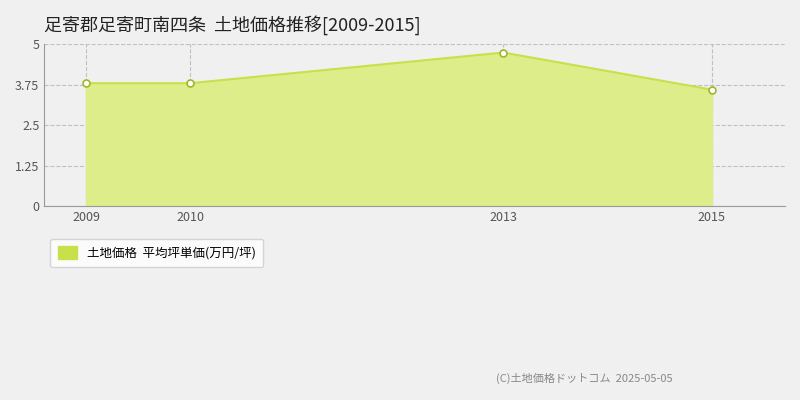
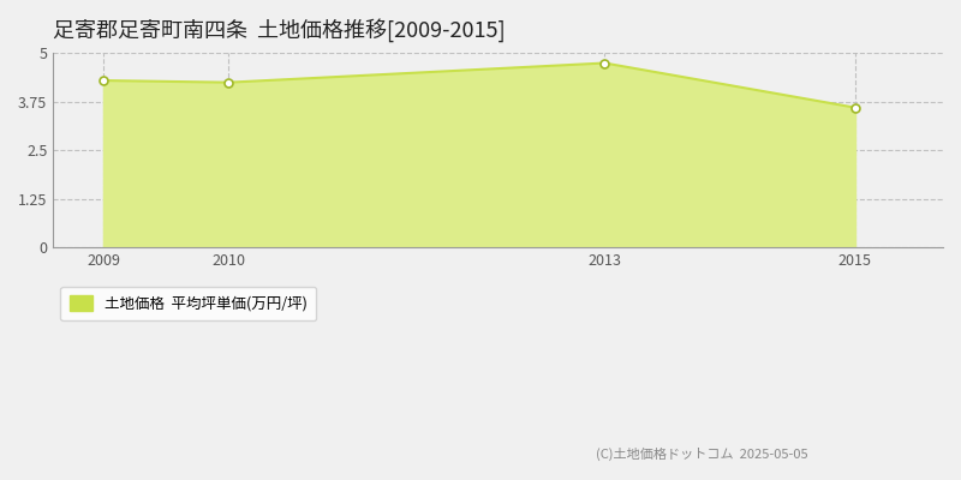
2009: 3.80 -> 4.30
2010: 3.80 -> 4.25
